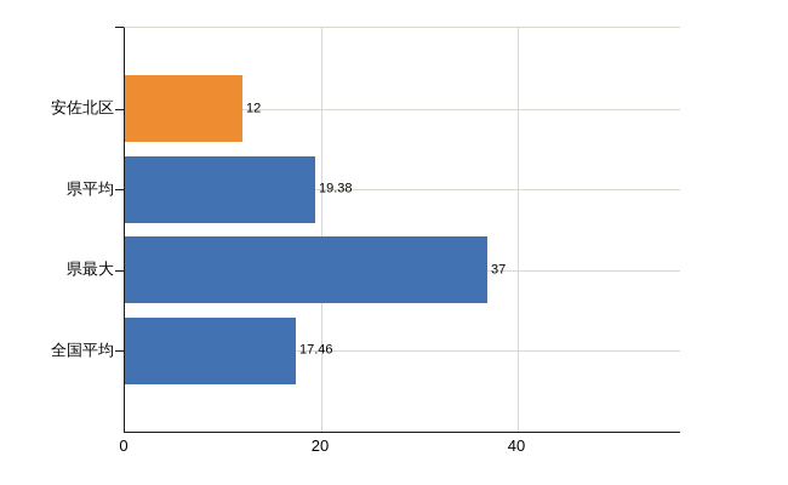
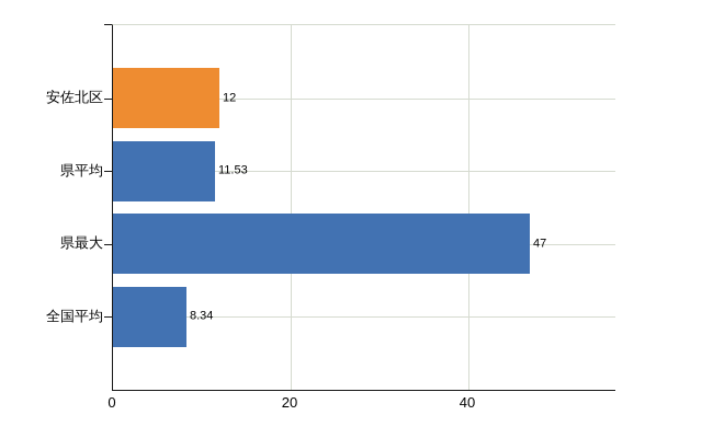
県平均: 19.38 -> 11.53
県最大: 37 -> 47
全国平均: 17.46 -> 8.34
